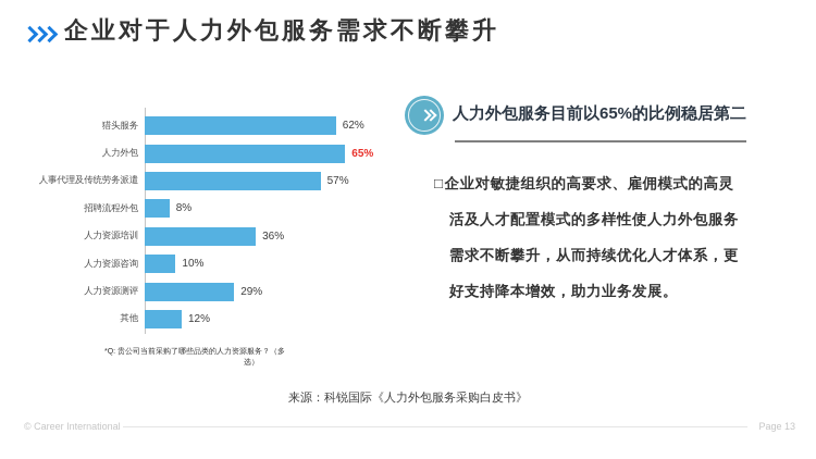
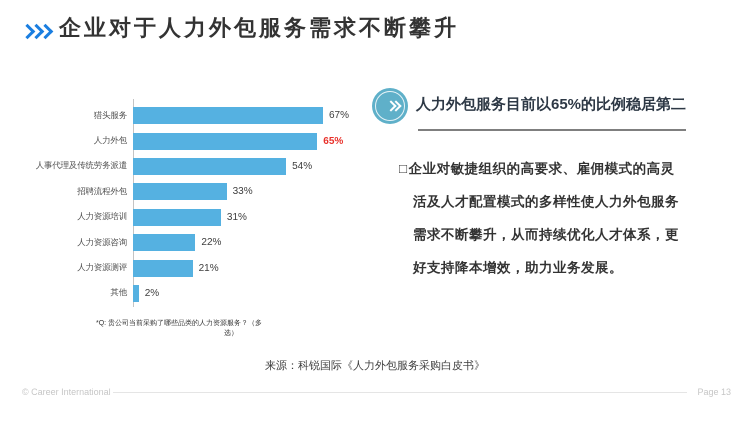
猎头服务: 62% -> 67%
人事代理及传统劳务派遣: 57% -> 54%
招聘流程外包: 8% -> 33%
人力资源培训: 36% -> 31%
人力资源咨询: 10% -> 22%
人力资源测评: 29% -> 21%
其他: 12% -> 2%
